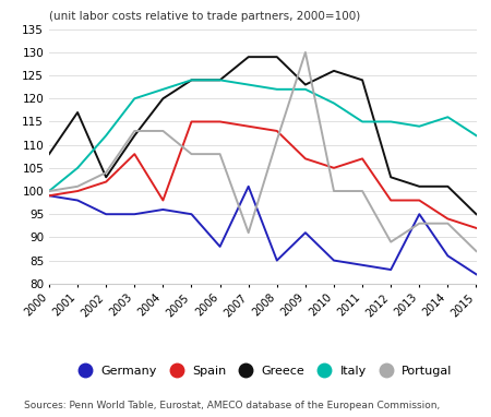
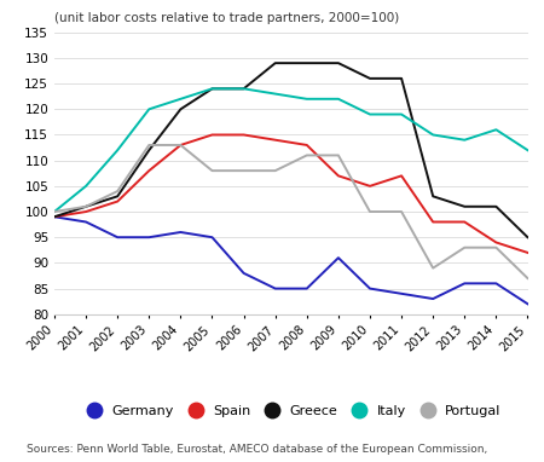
Greece/2000: 108 -> 99
Greece/2001: 117 -> 101
Spain/2004: 98 -> 113
Germany/2007: 101 -> 85
Portugal/2007: 91 -> 108
Greece/2009: 123 -> 129
Portugal/2009: 130 -> 111
Greece/2011: 124 -> 126
Italy/2011: 115 -> 119
Germany/2013: 95 -> 86
